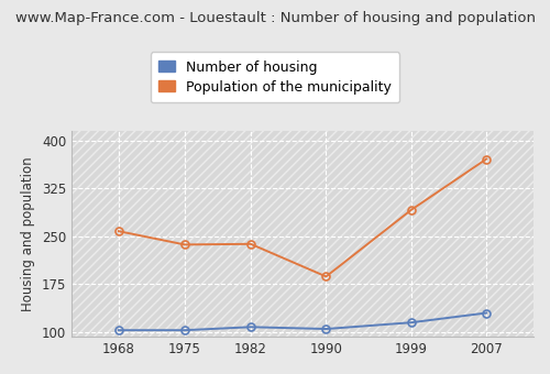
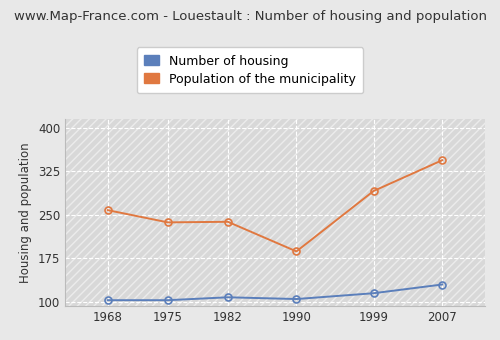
Population of the municipality/2007: 371 -> 344
